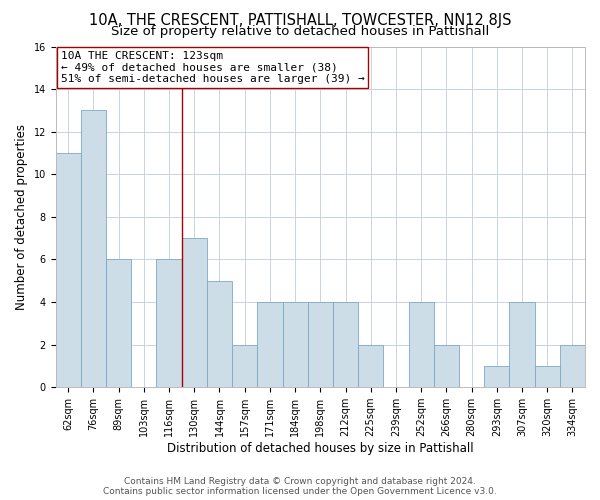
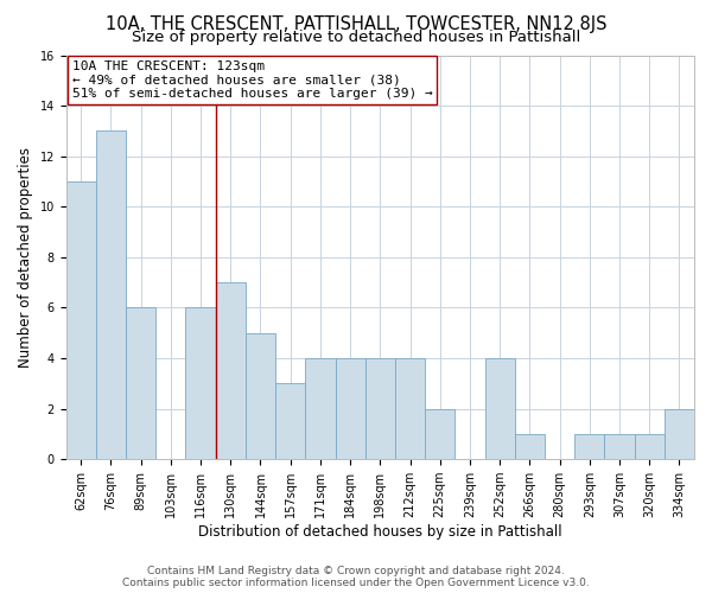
157sqm: 2 -> 3
266sqm: 2 -> 1
307sqm: 4 -> 1
